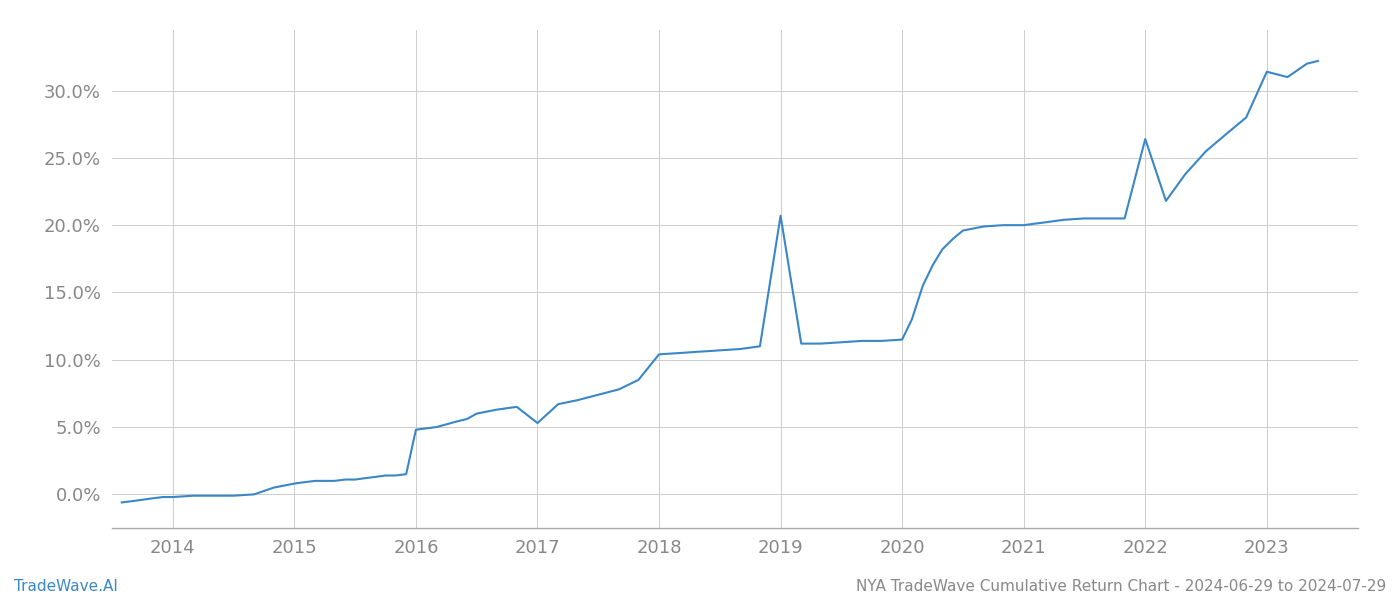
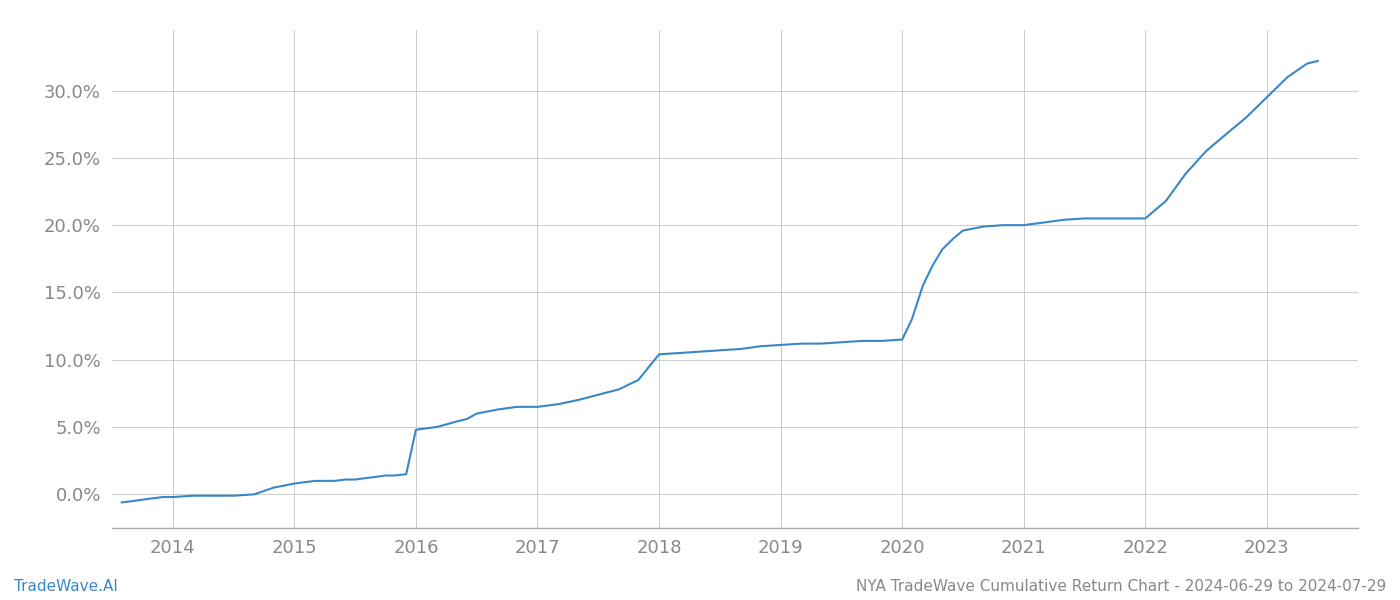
2017: 5.3% -> 6.5%
2019: 20.7% -> 11.1%
2022: 26.4% -> 20.5%
2023: 31.4% -> 29.5%
